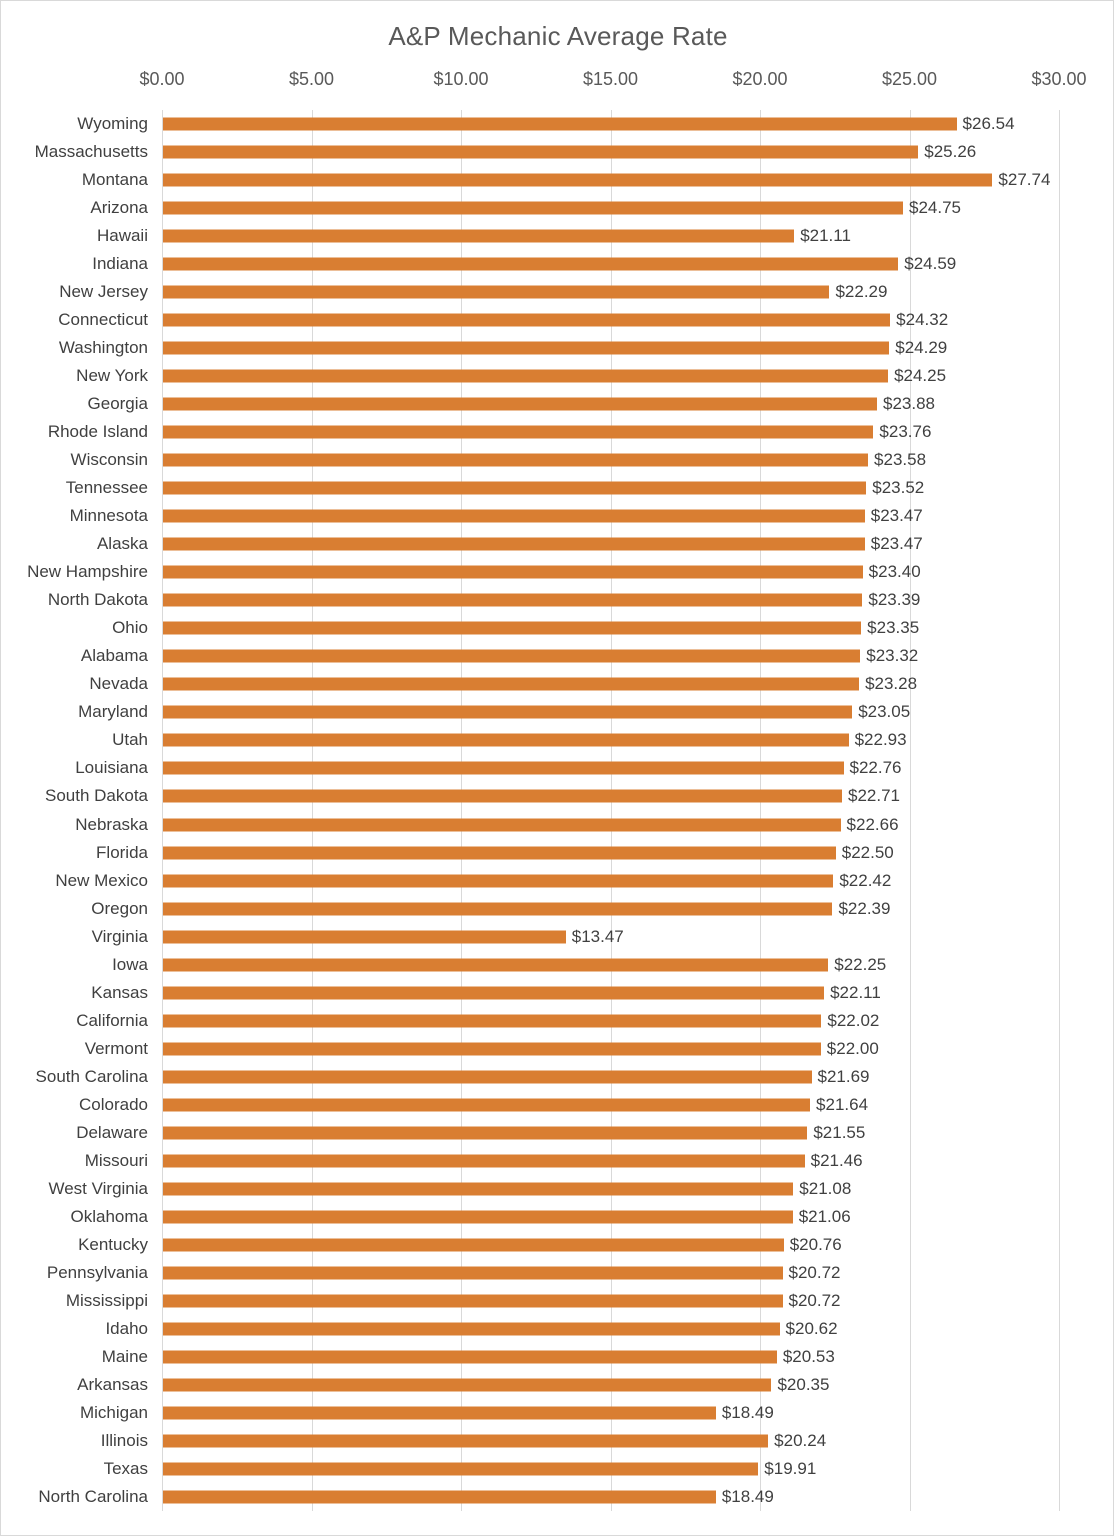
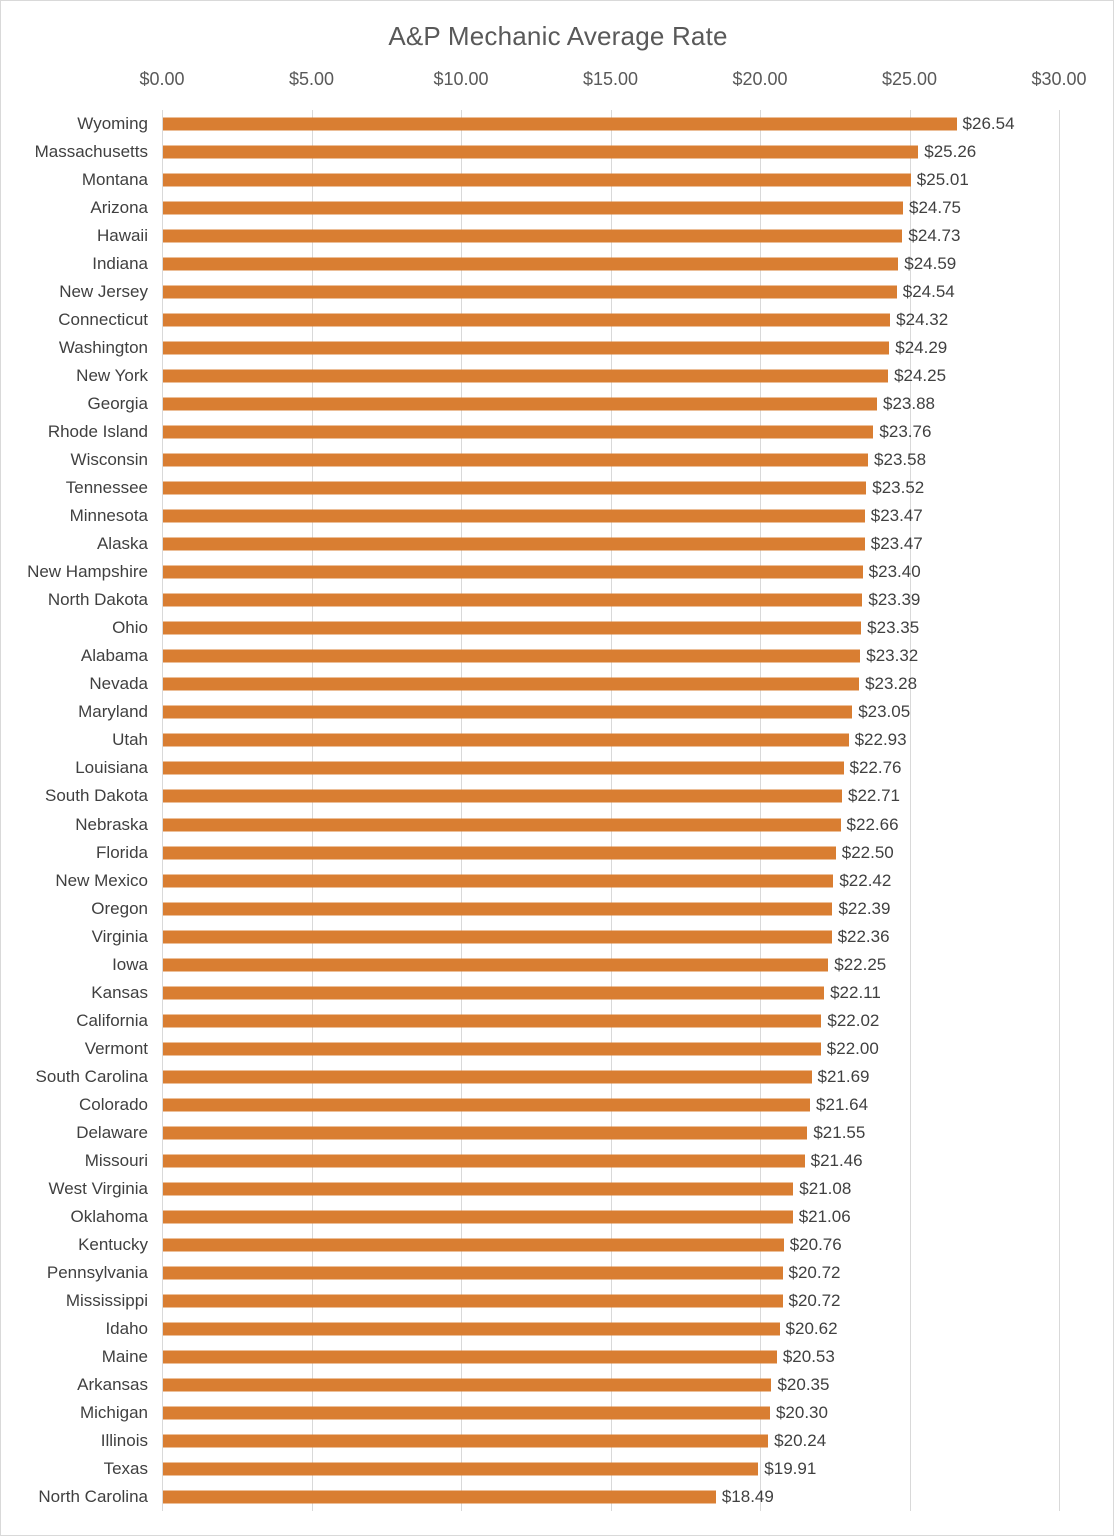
Montana: $27.74 -> $25.01
Hawaii: $21.11 -> $24.73
New Jersey: $22.29 -> $24.54
Virginia: $13.47 -> $22.36
Michigan: $18.49 -> $20.30
